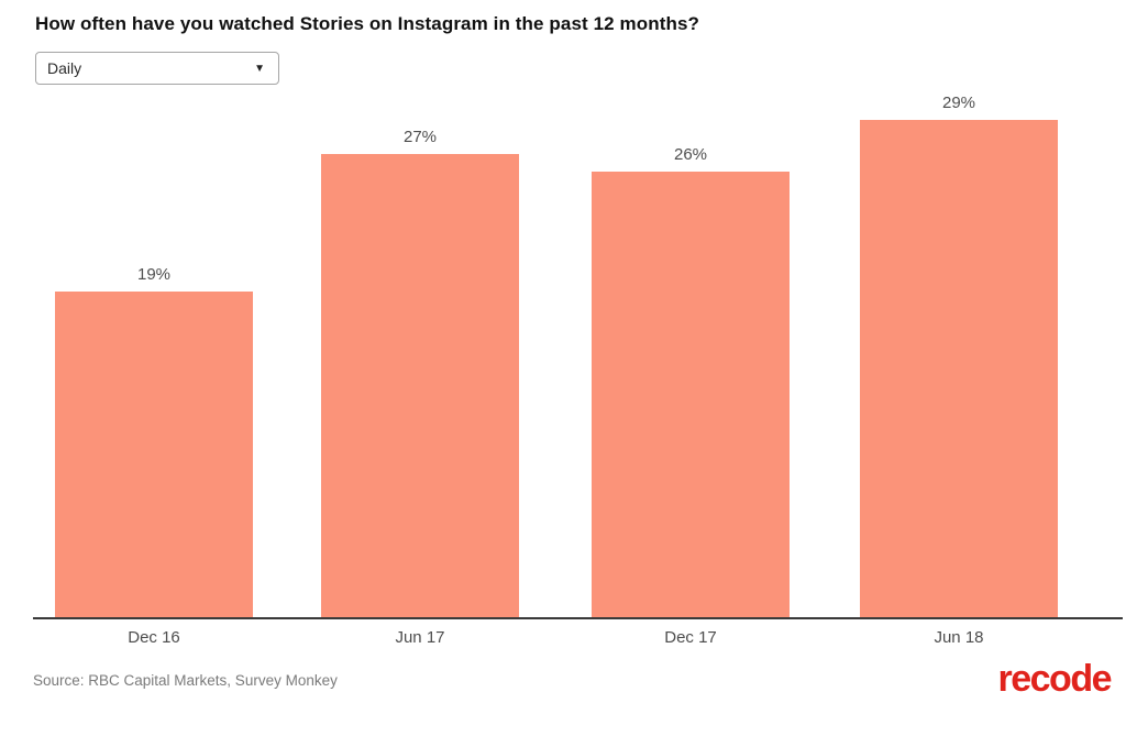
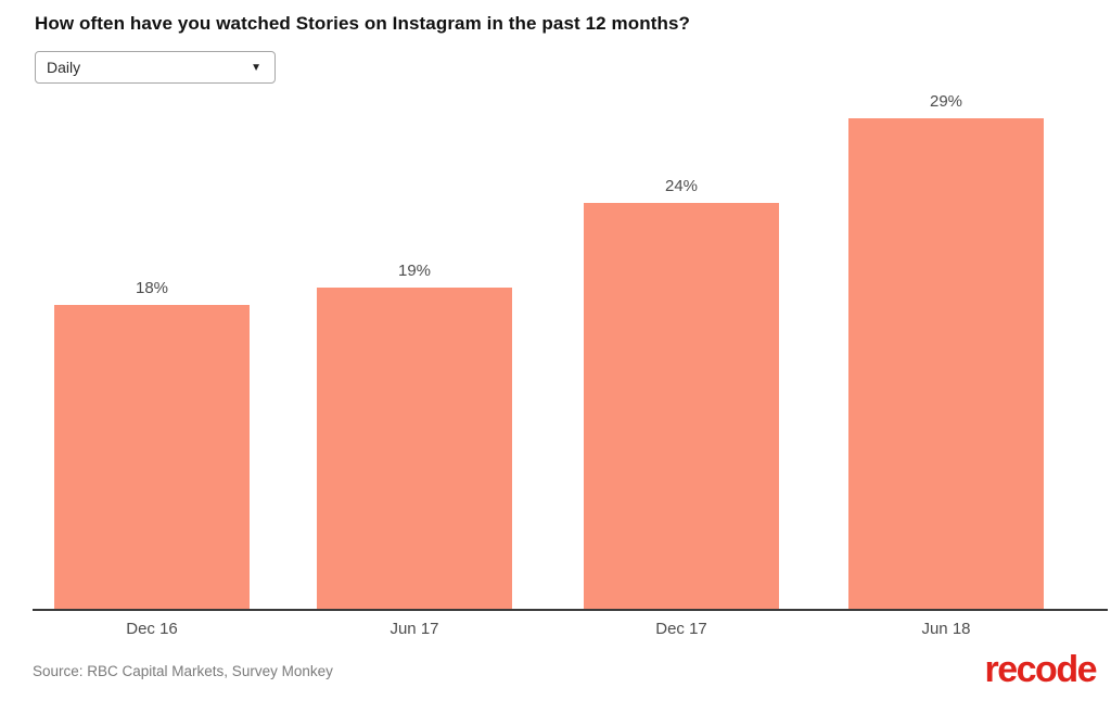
Dec 16: 19% -> 18%
Jun 17: 27% -> 19%
Dec 17: 26% -> 24%
